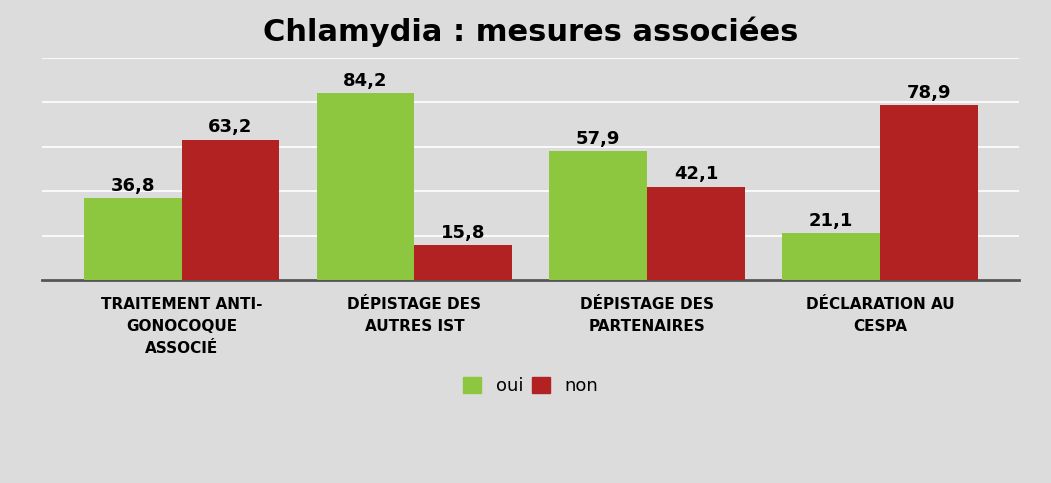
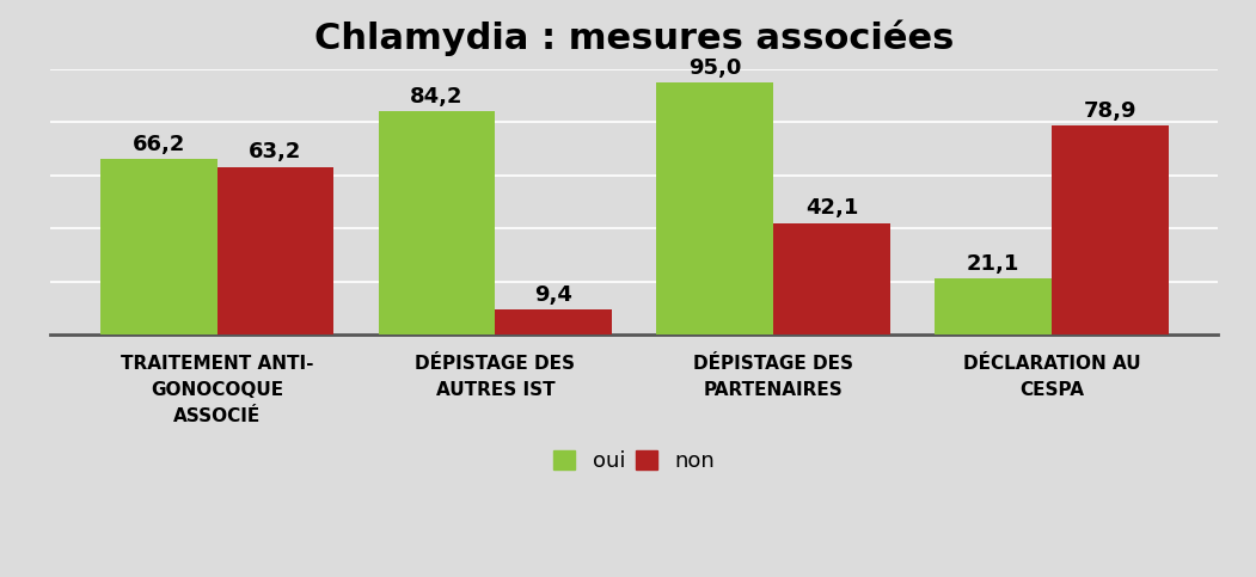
oui/TRAITEMENT ANTI- GONOCOQUE ASSOCIÉ: 36,8 -> 66,2
non/DÉPISTAGE DES AUTRES IST: 15,8 -> 9,4
oui/DÉPISTAGE DES PARTENAIRES: 57,9 -> 95,0
